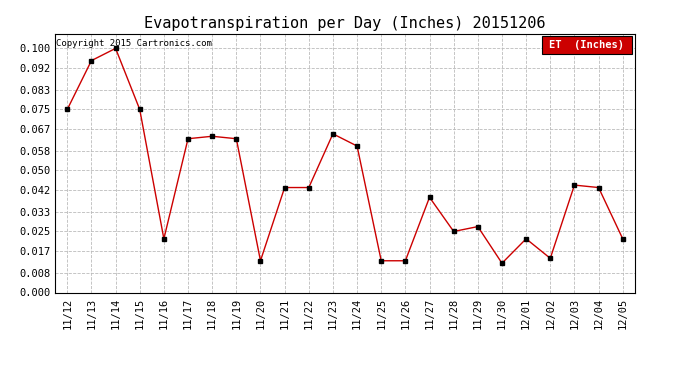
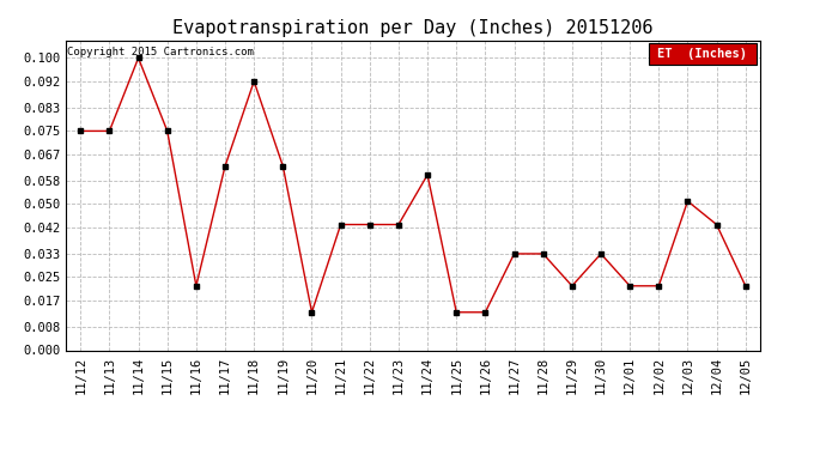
11/13: 0.095 -> 0.075
11/18: 0.064 -> 0.092
11/23: 0.065 -> 0.043
11/27: 0.039 -> 0.033
11/28: 0.025 -> 0.033
11/29: 0.027 -> 0.022
11/30: 0.012 -> 0.033
12/02: 0.014 -> 0.022
12/03: 0.044 -> 0.051
